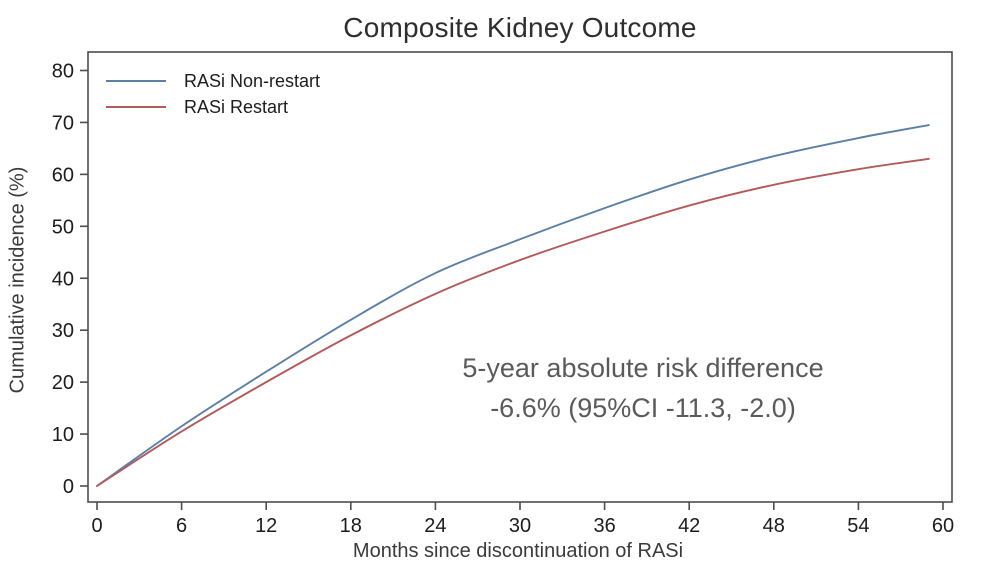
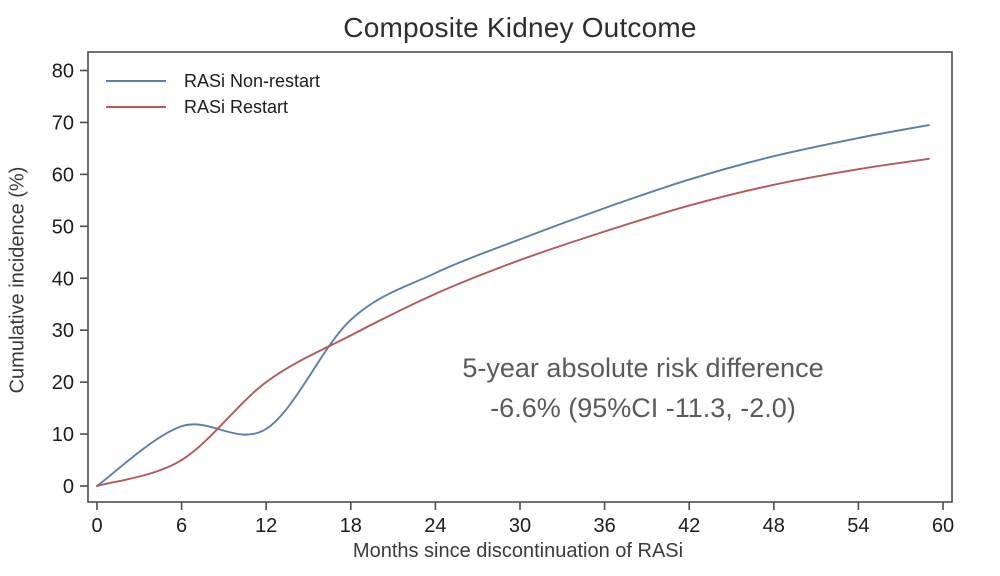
RASi Restart/6: 10 -> 5
RASi Non-restart/12: 22 -> 11
